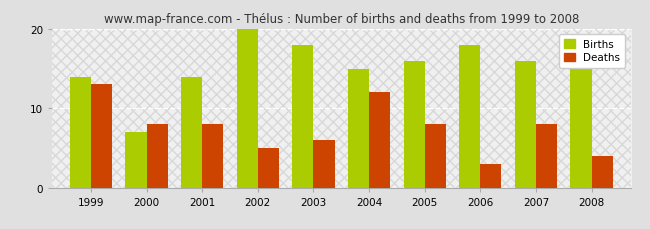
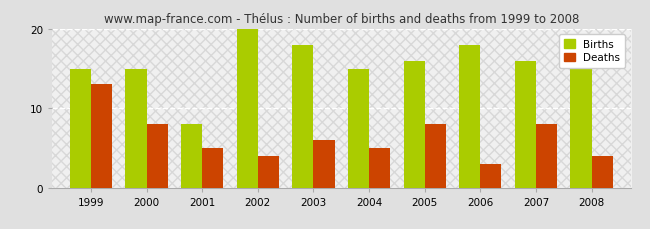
Births/1999: 14 -> 15
Births/2000: 7 -> 15
Births/2001: 14 -> 8
Deaths/2001: 8 -> 5
Deaths/2002: 5 -> 4
Deaths/2004: 12 -> 5
